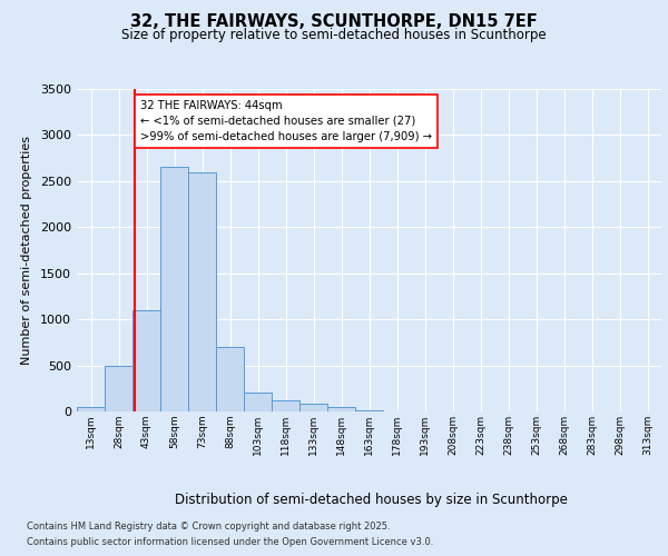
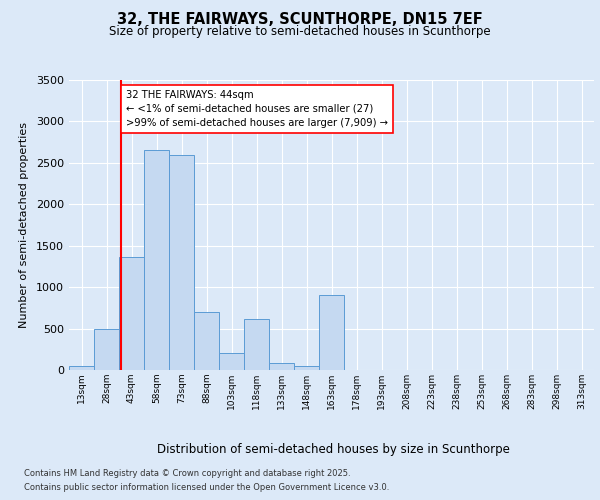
43sqm: 1100 -> 1360
118sqm: 120 -> 620
163sqm: 10 -> 900
